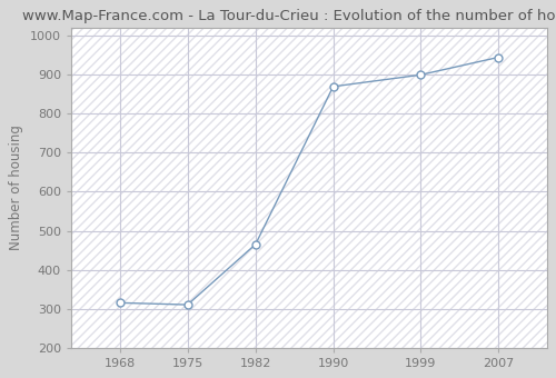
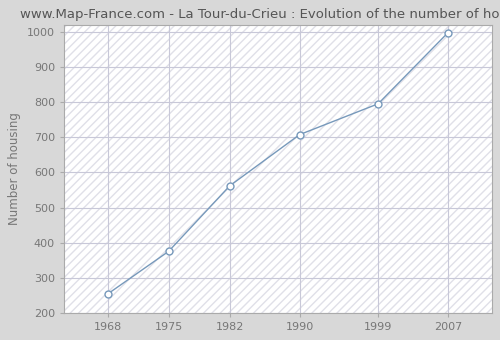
1968: 315 -> 253
1975: 310 -> 375
1982: 465 -> 562
1990: 870 -> 708
1999: 900 -> 796
2007: 945 -> 999
